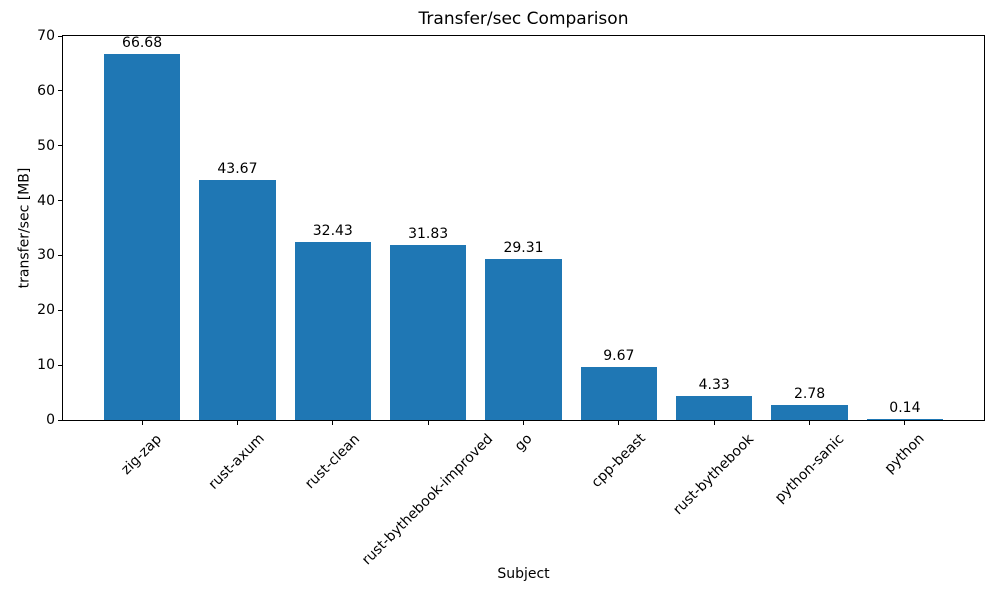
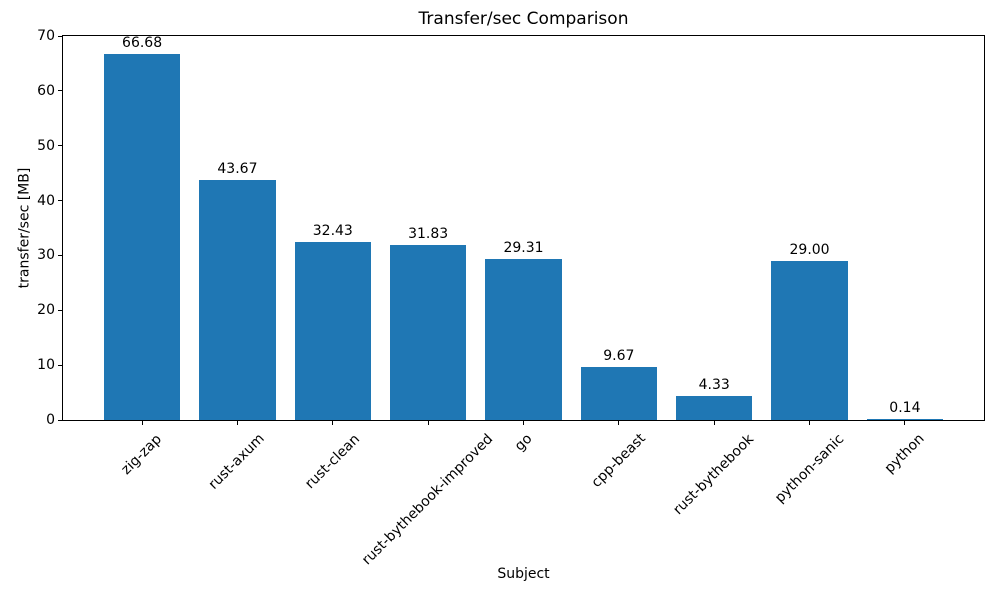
python-sanic: 2.78 -> 29.00
